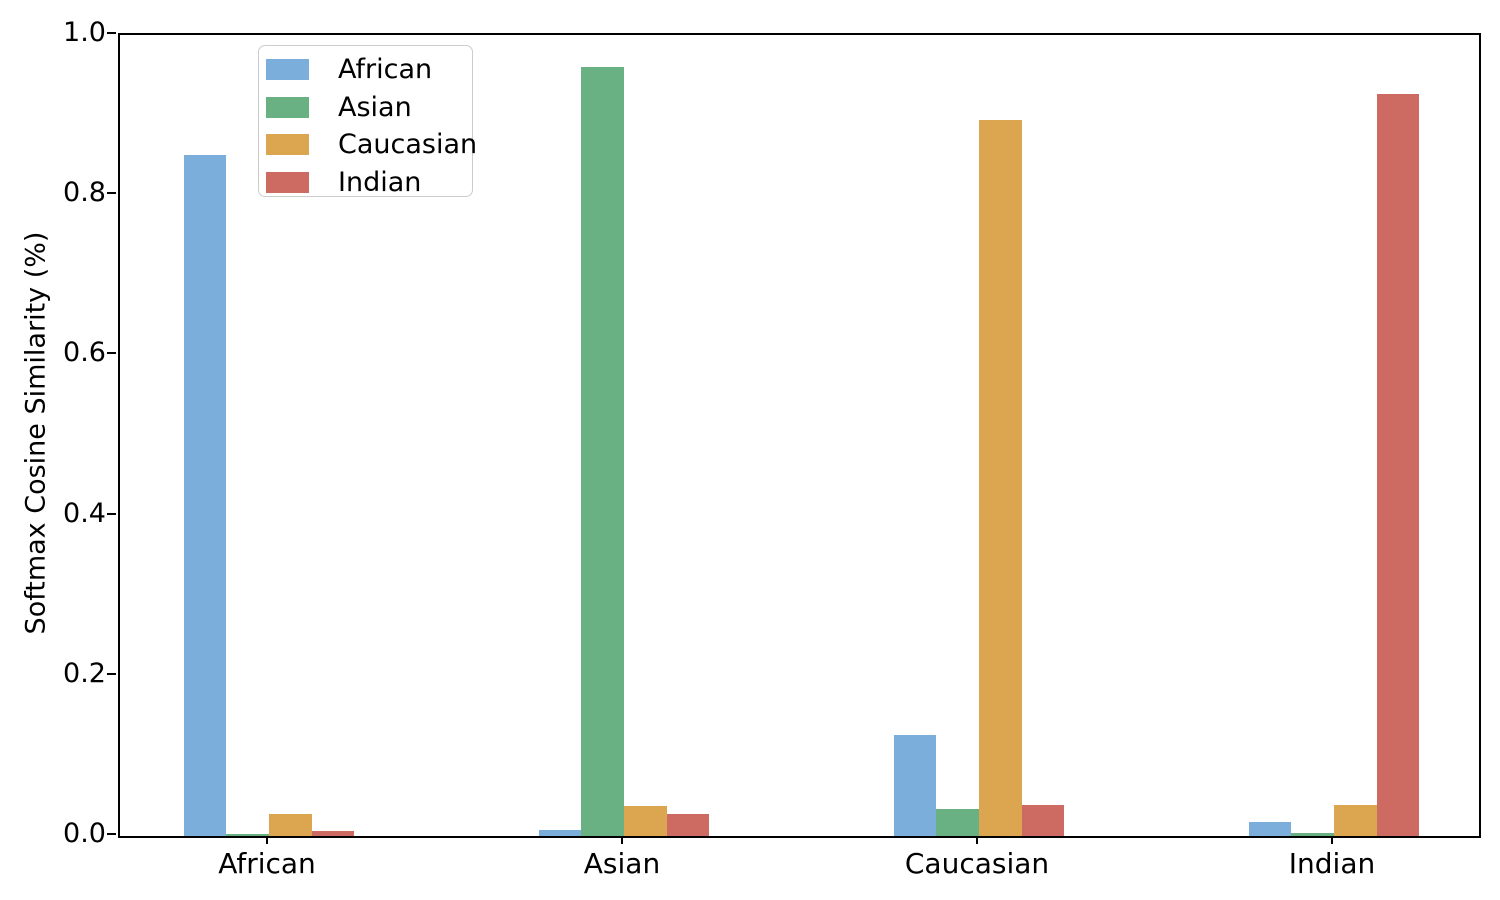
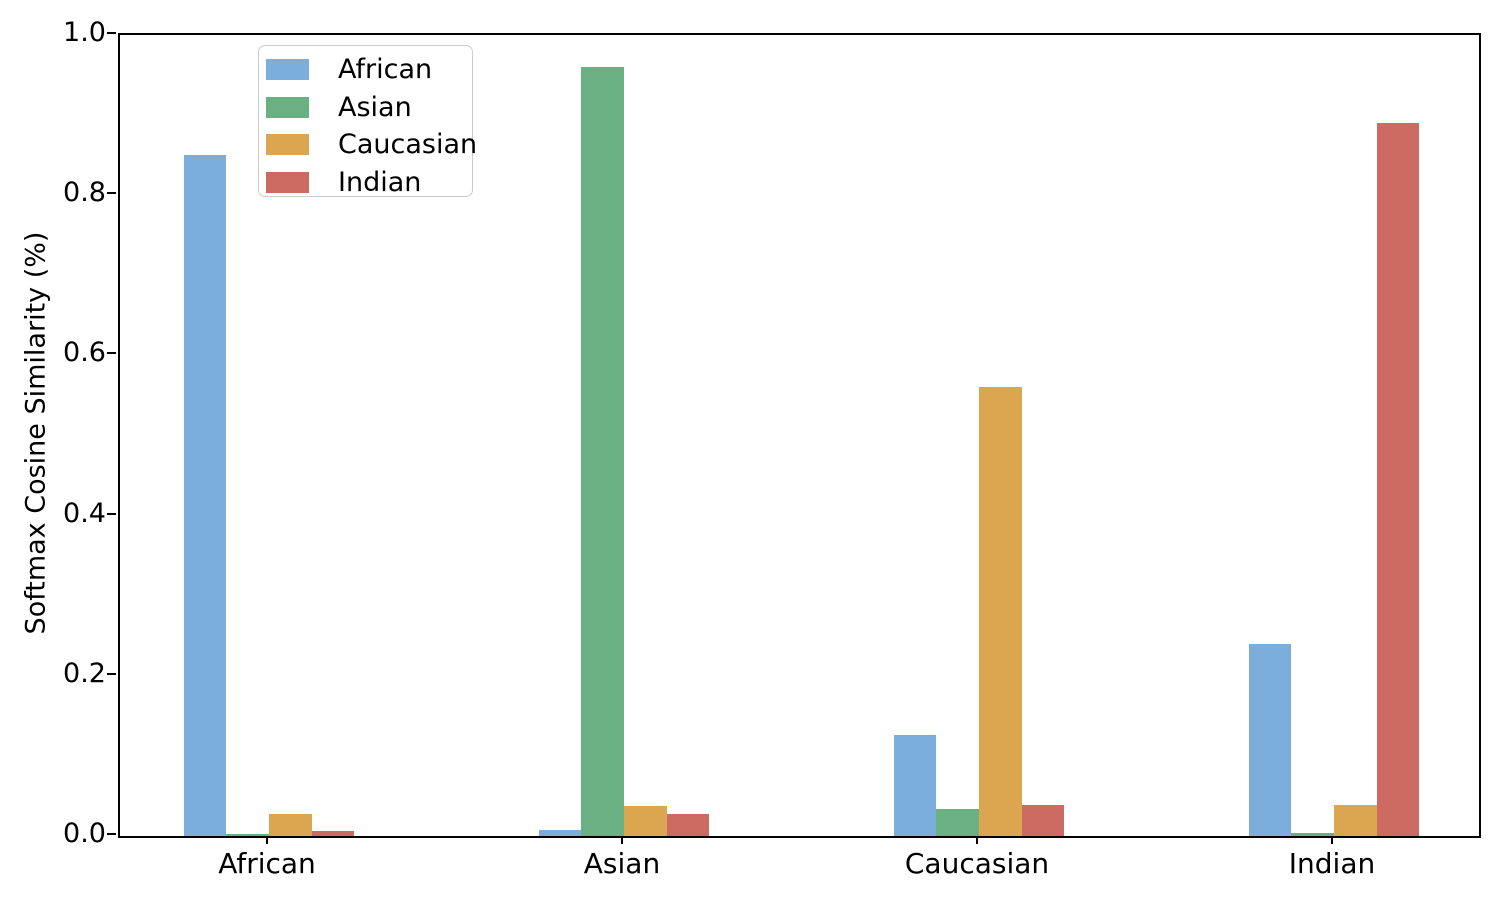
Caucasian/Caucasian: 0.89 -> 0.56
African/Indian: 0.02 -> 0.24
Indian/Indian: 0.93 -> 0.89
